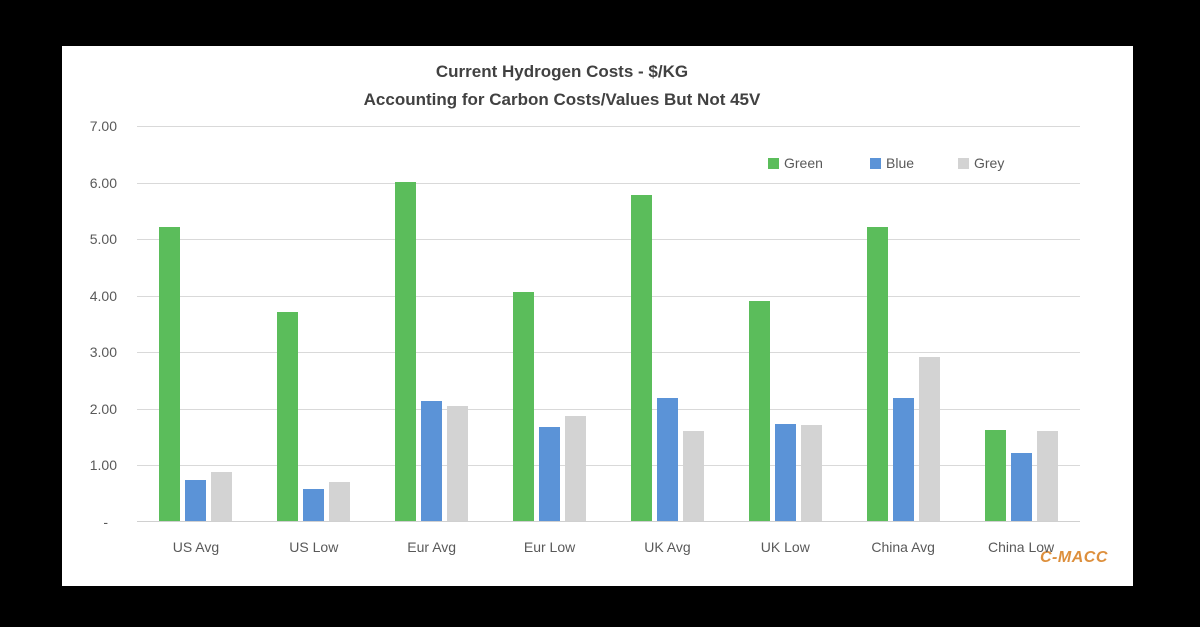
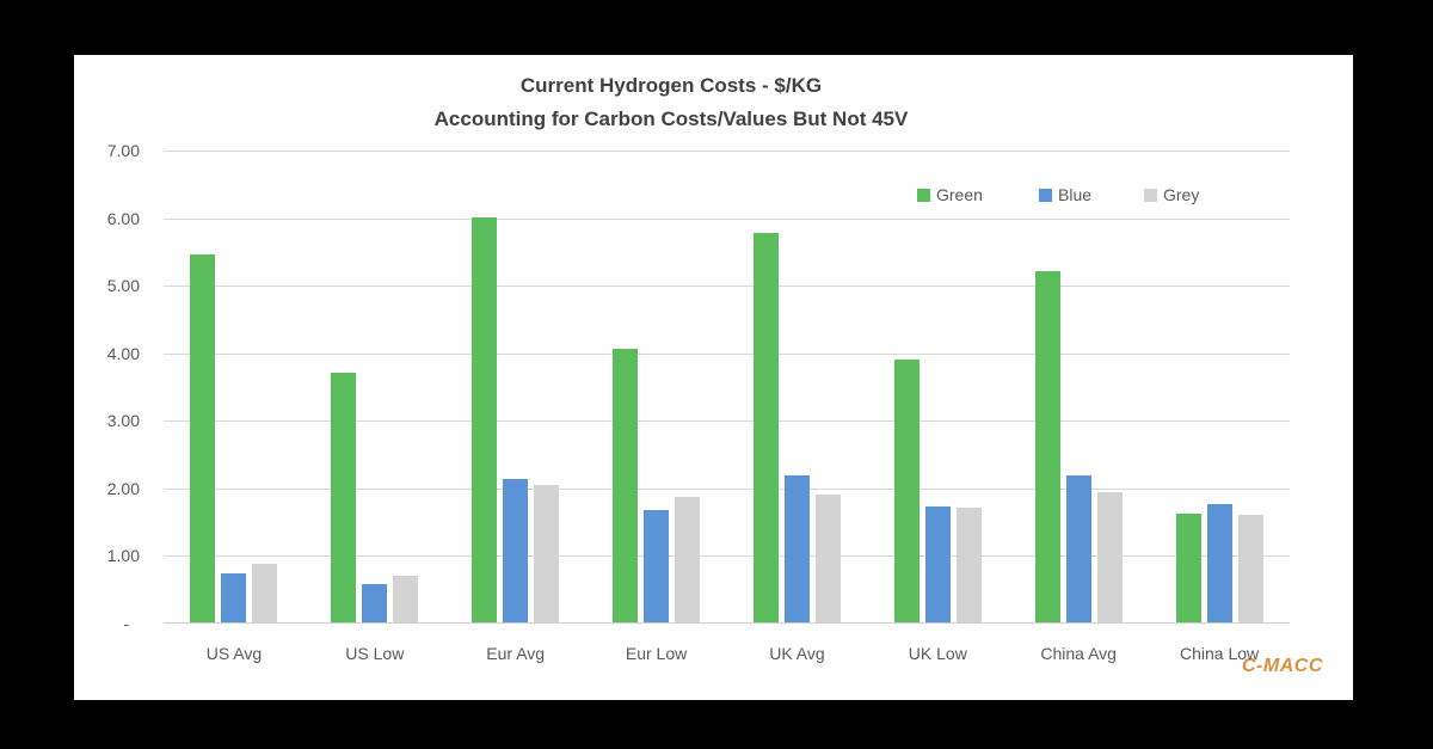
Green/US Avg: 5.2 -> 5.5
Grey/UK Avg: 1.6 -> 1.9
Grey/China Avg: 2.9 -> 1.9
Blue/China Low: 1.2 -> 1.8
